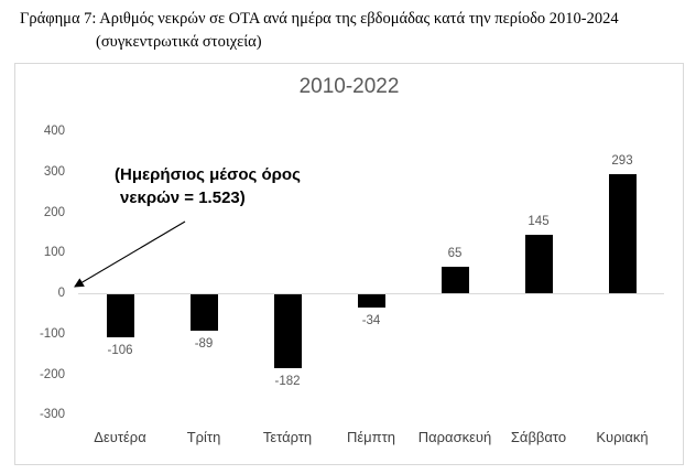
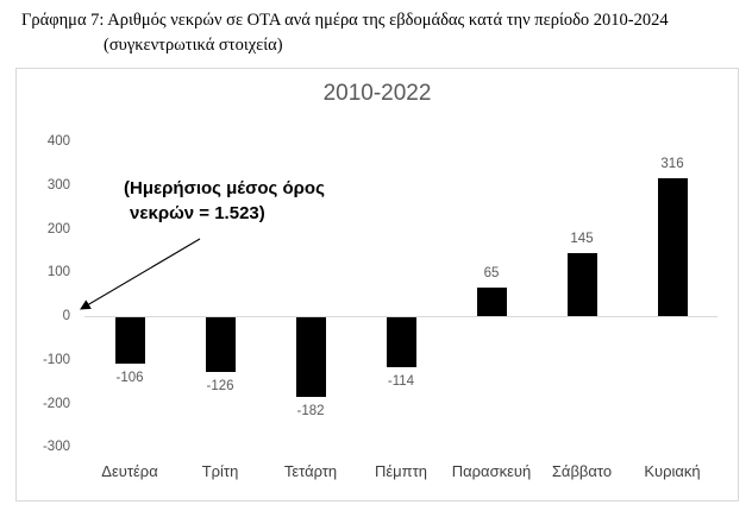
Τρίτη: -89 -> -126
Πέμπτη: -34 -> -114
Κυριακή: 293 -> 316
